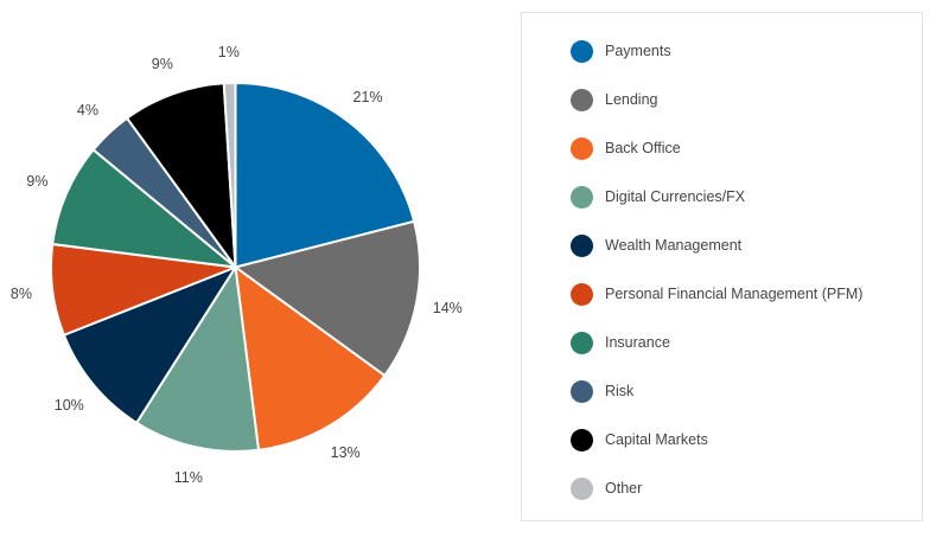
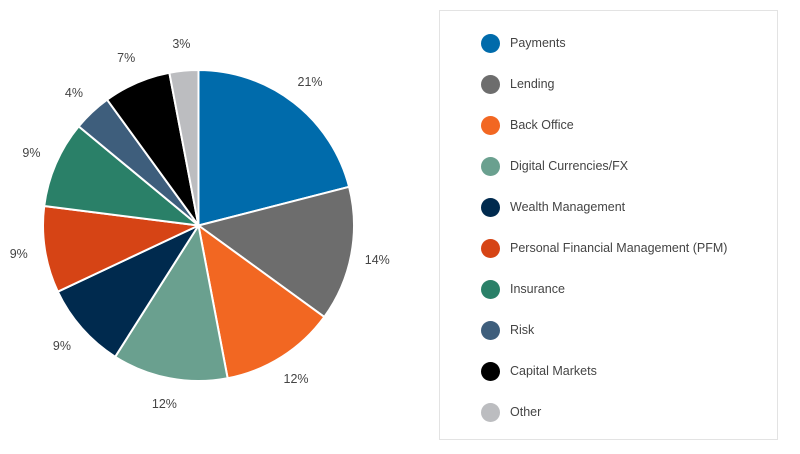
Back Office: 13% -> 12%
Digital Currencies/FX: 11% -> 12%
Wealth Management: 10% -> 9%
Personal Financial Management (PFM): 8% -> 9%
Capital Markets: 9% -> 7%
Other: 1% -> 3%
